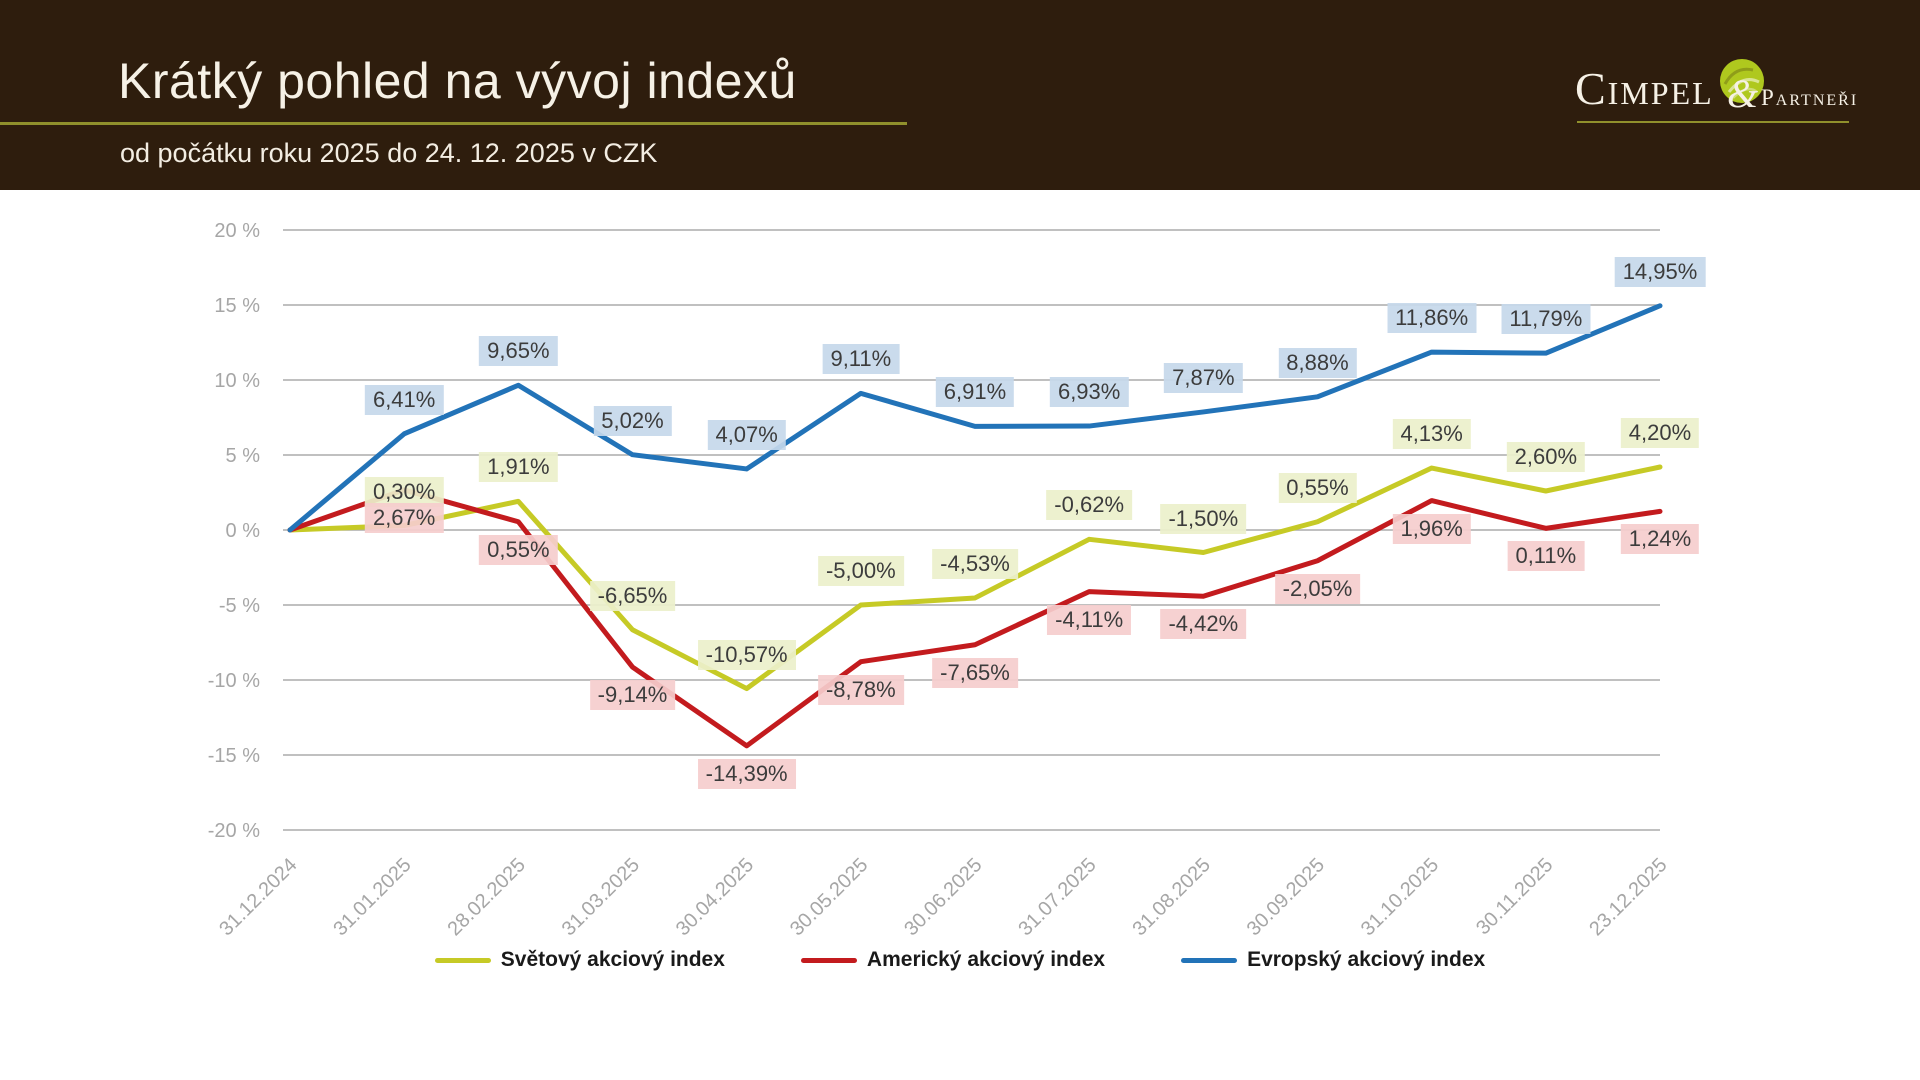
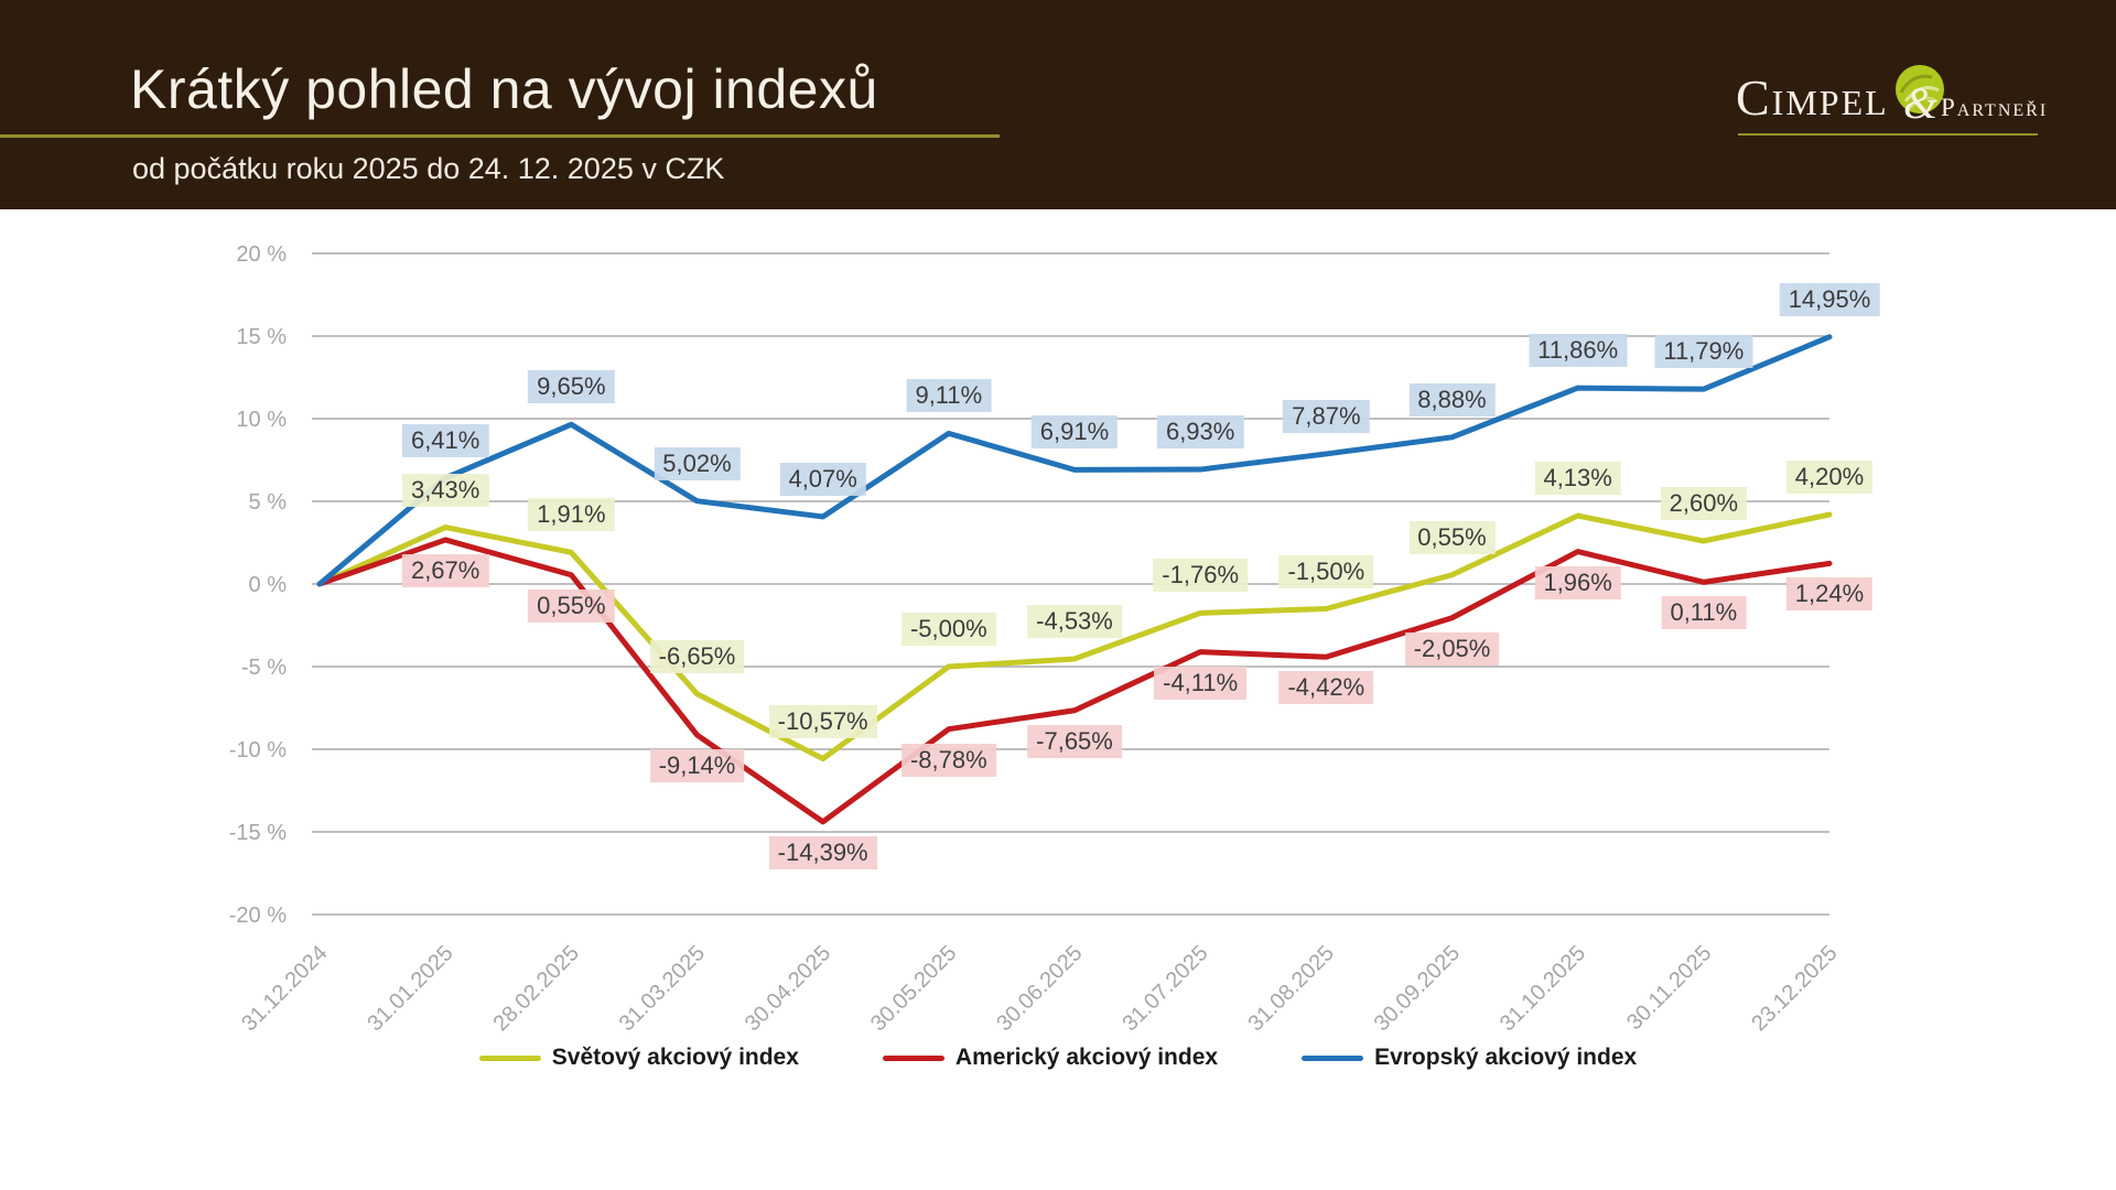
Světový akciový index/31.01.2025: 0,30% -> 3,43%
Světový akciový index/31.07.2025: -0,62% -> -1,76%
